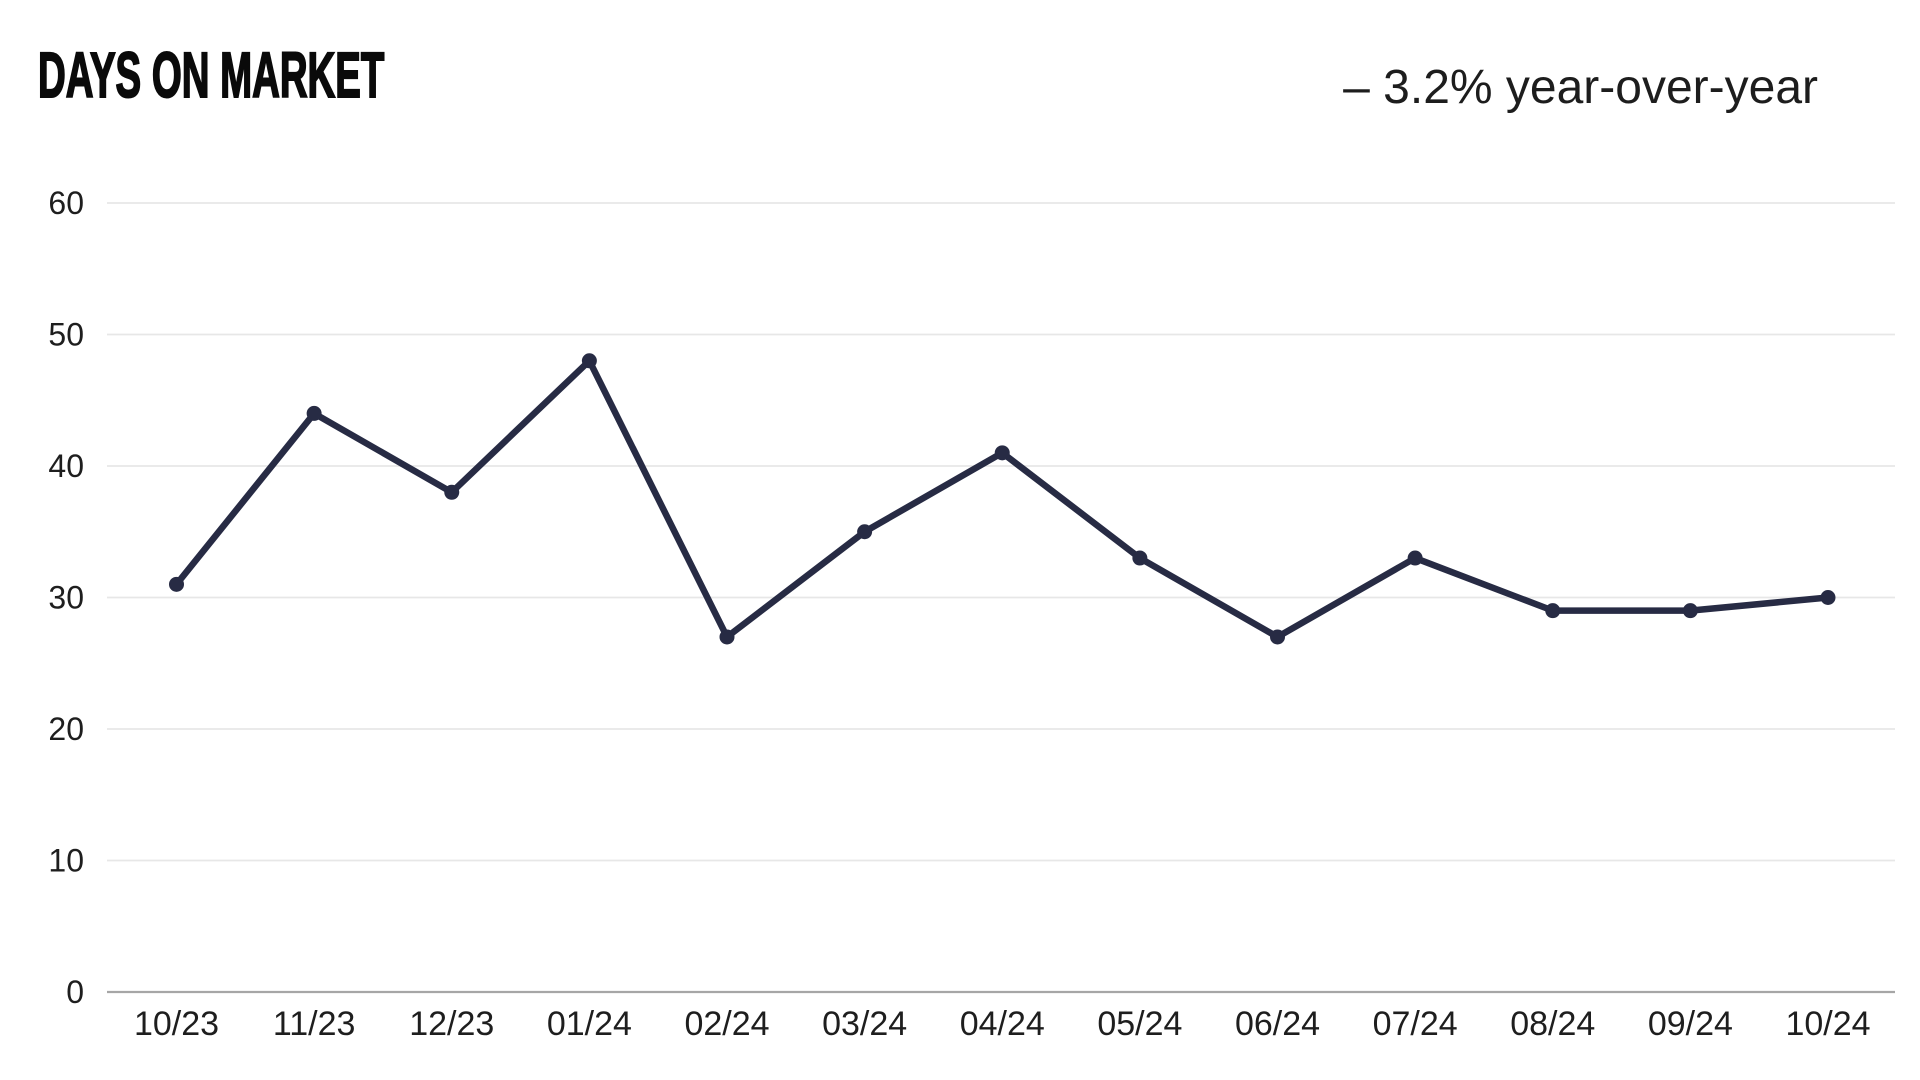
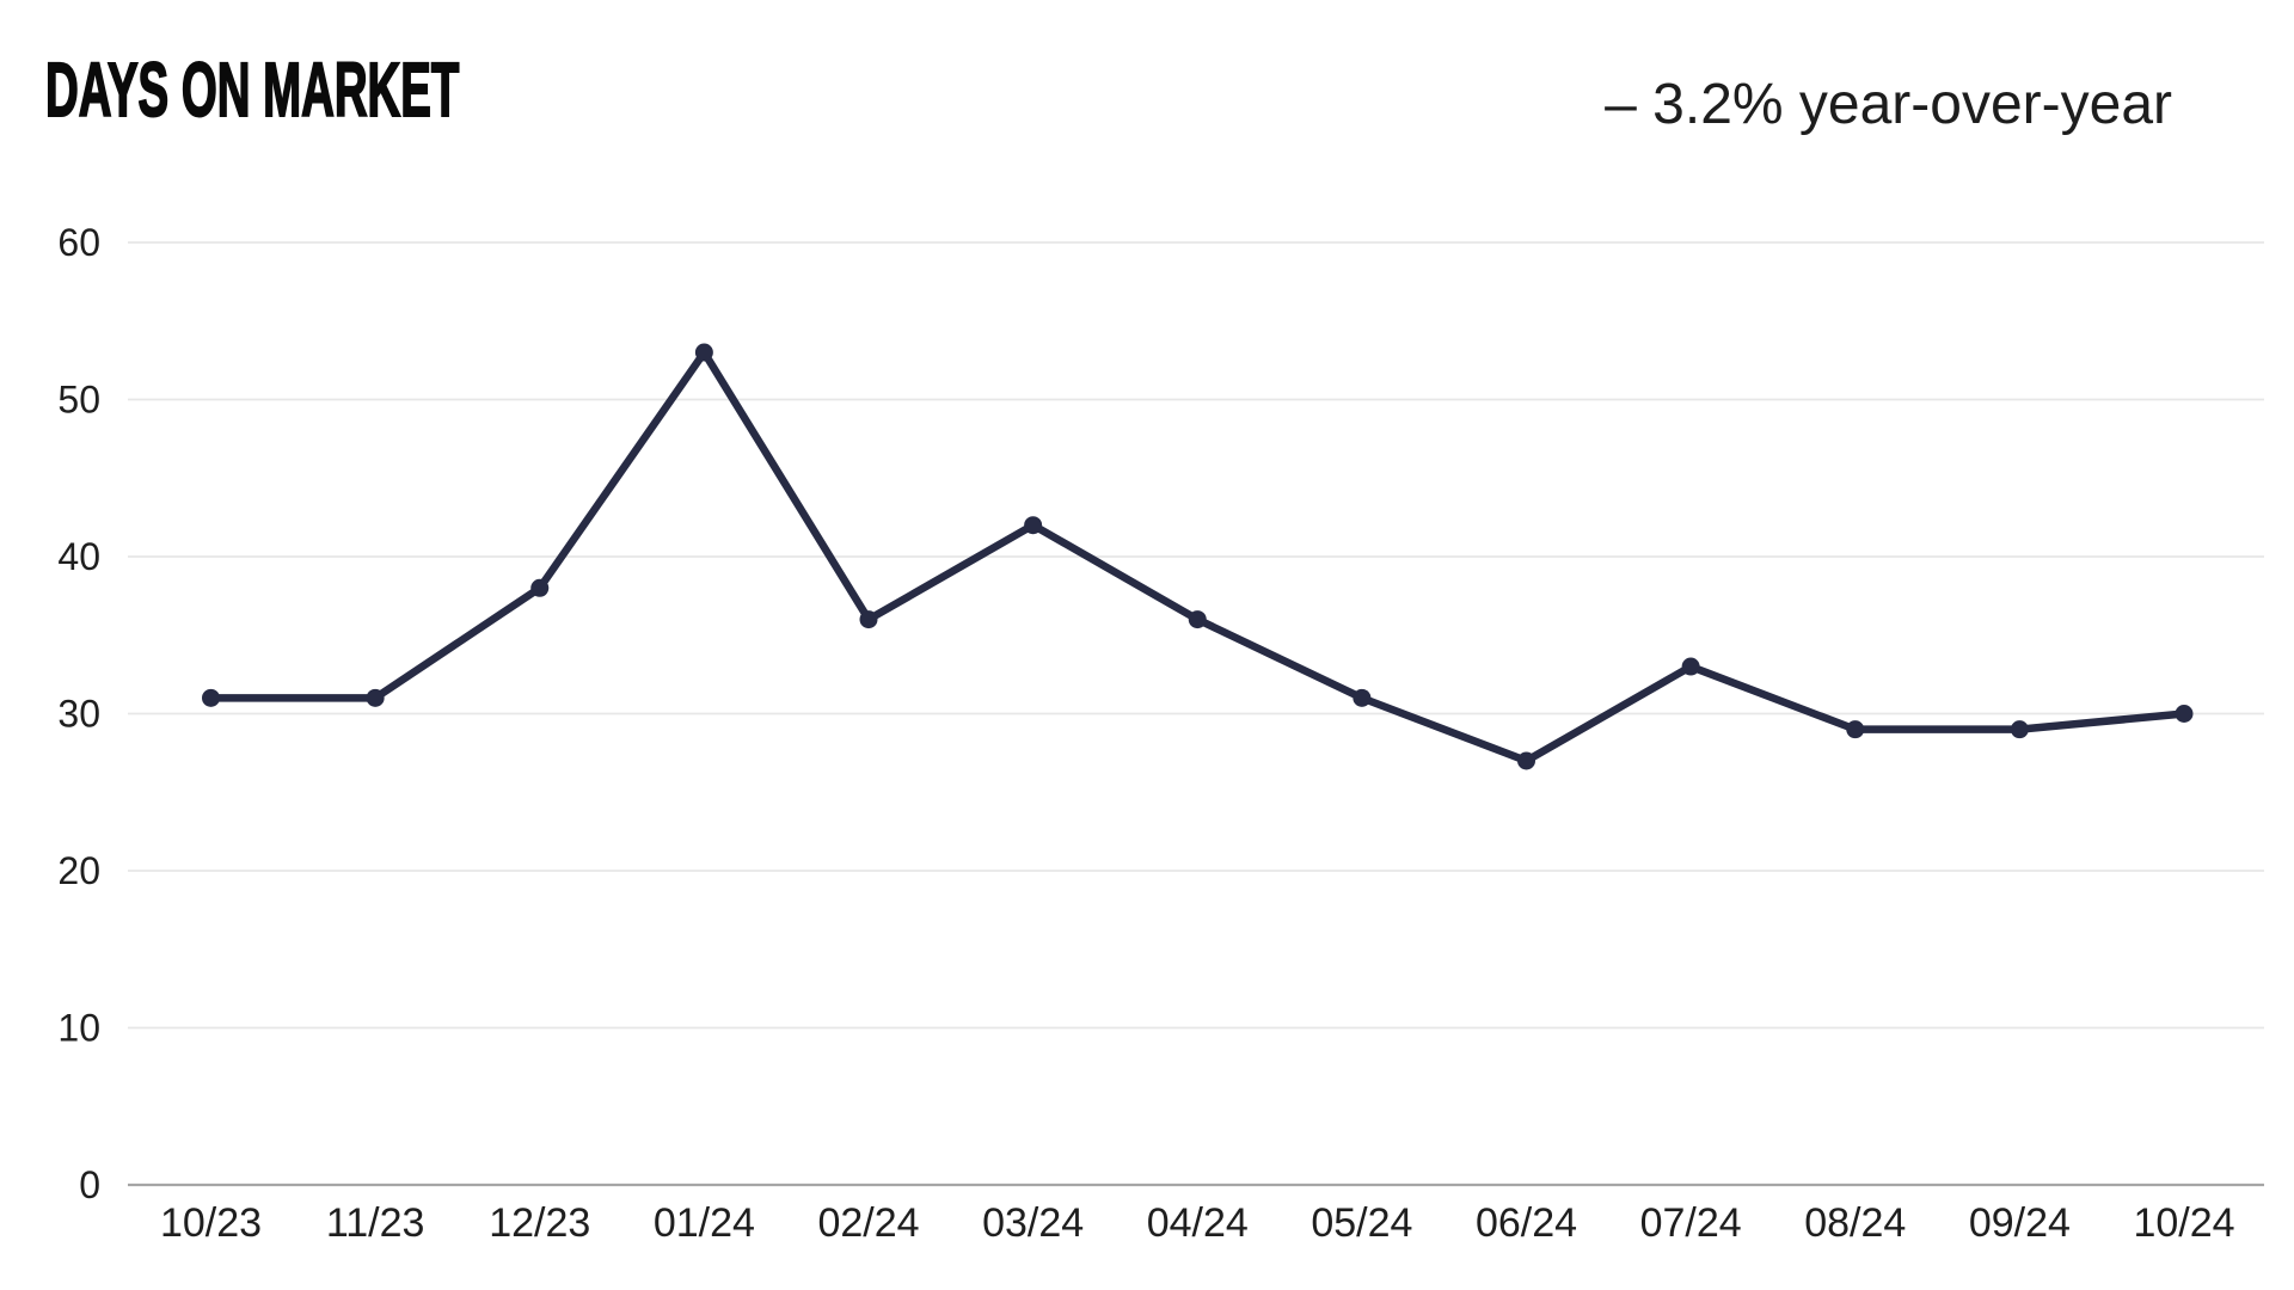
11/23: 44 -> 31
01/24: 48 -> 53
02/24: 27 -> 36
03/24: 35 -> 42
04/24: 41 -> 36
05/24: 33 -> 31
